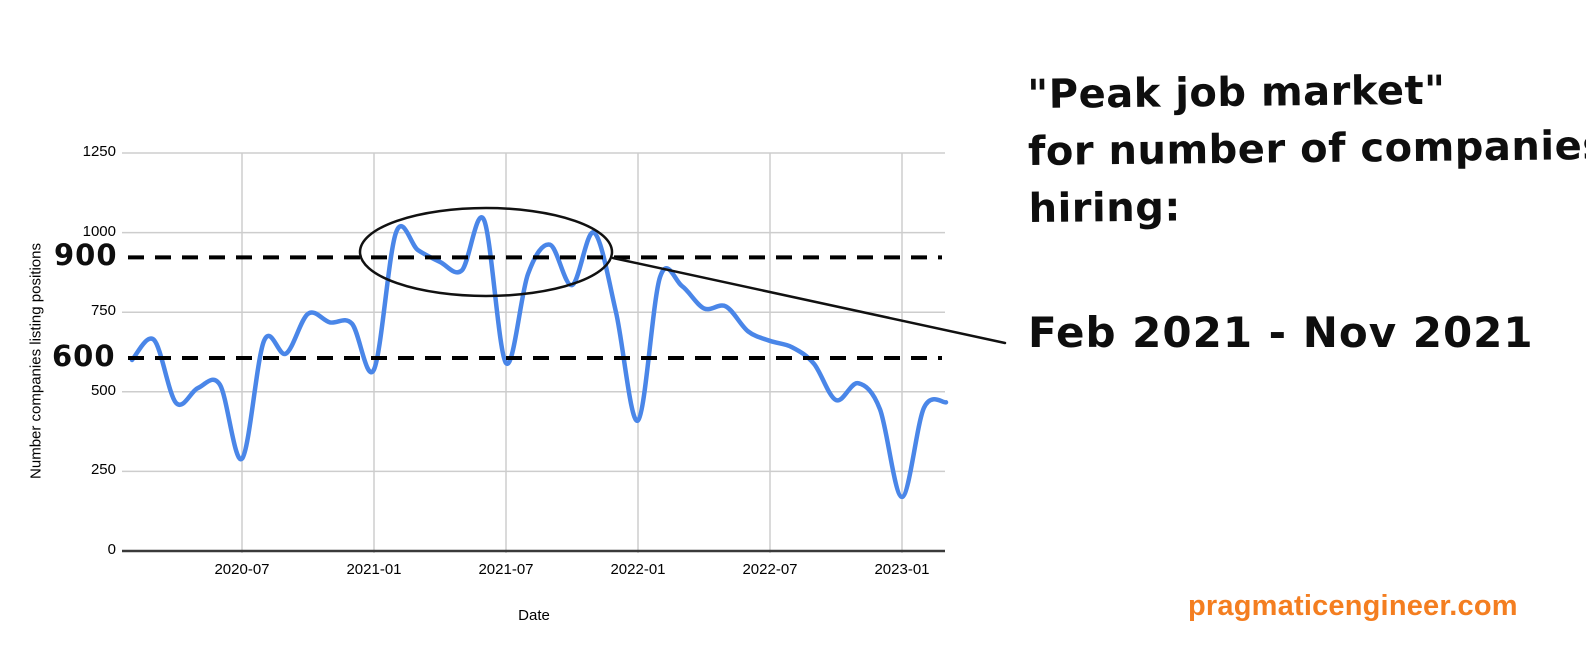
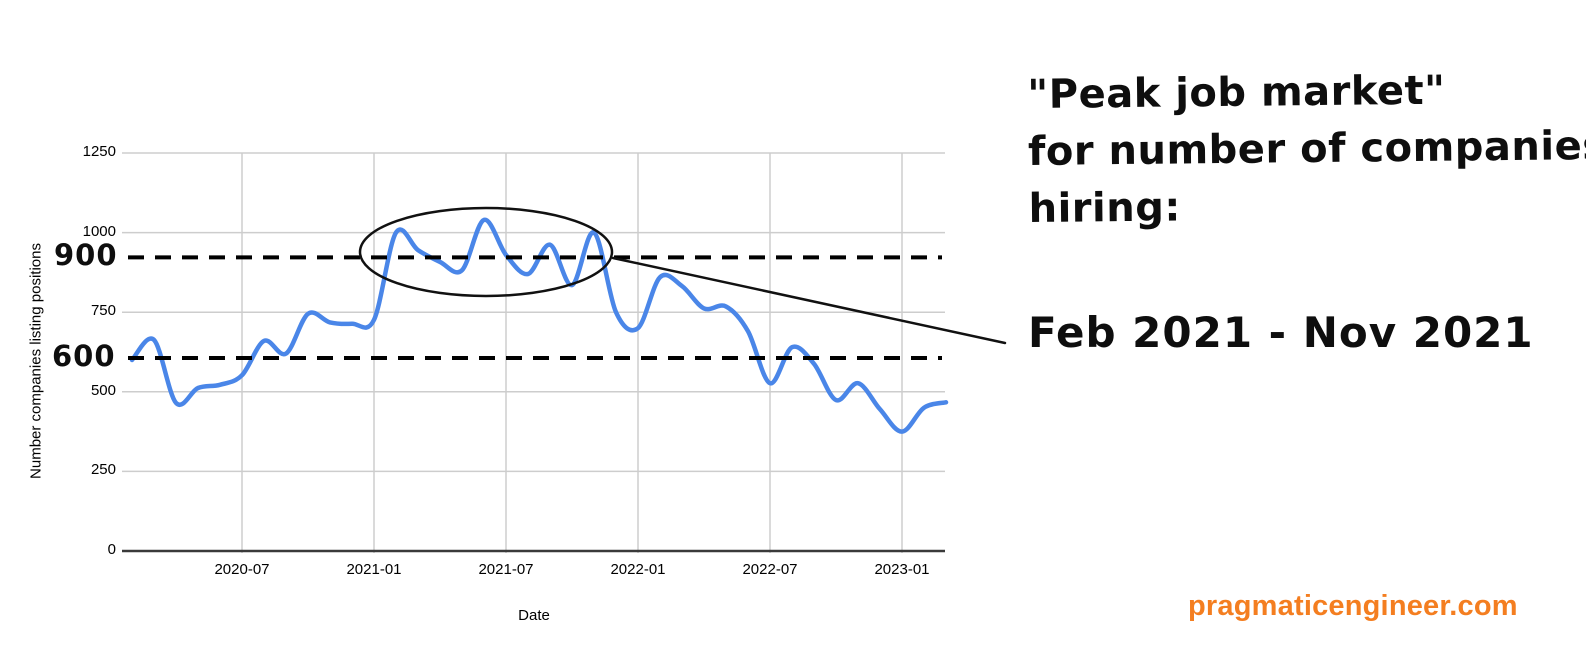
2020-07: 290 -> 550
2021-01: 570 -> 730
2021-07: 590 -> 930
2022-01: 410 -> 700
2022-07: 660 -> 530
2023-01: 170 -> 380
